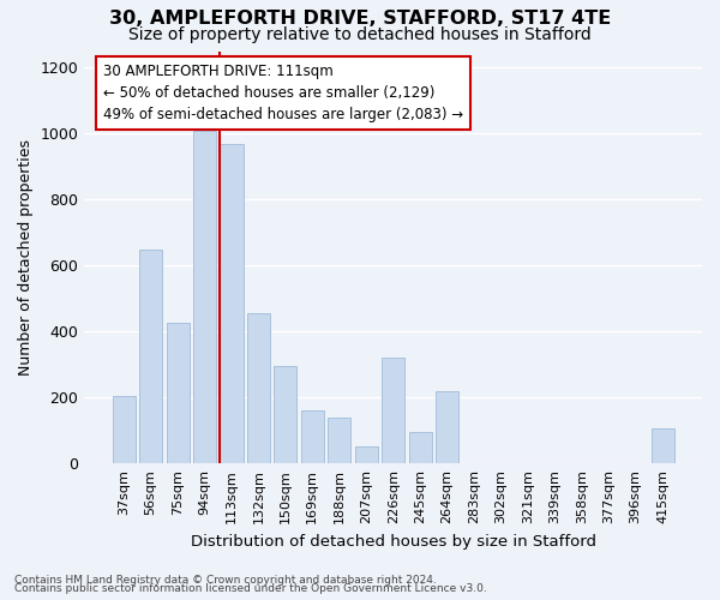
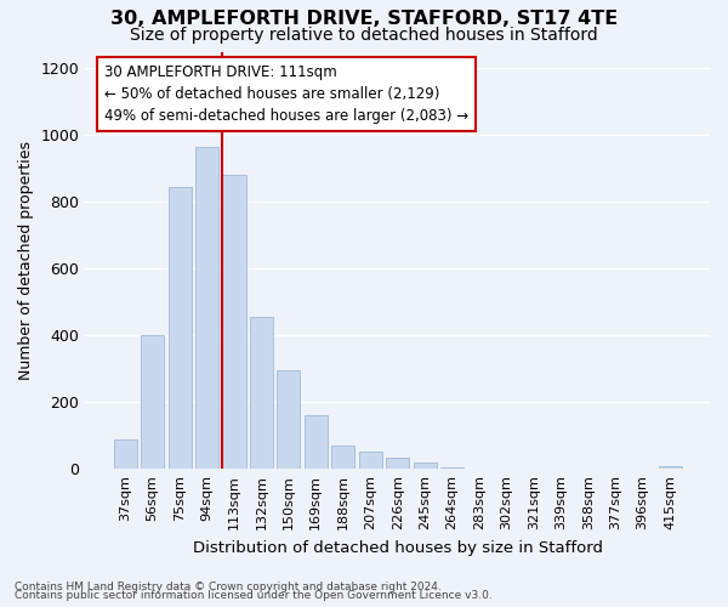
37sqm: 205 -> 90
56sqm: 650 -> 400
75sqm: 425 -> 845
94sqm: 1010 -> 965
113sqm: 970 -> 880
188sqm: 140 -> 70
226sqm: 320 -> 35
245sqm: 95 -> 20
264sqm: 220 -> 5
415sqm: 105 -> 10
